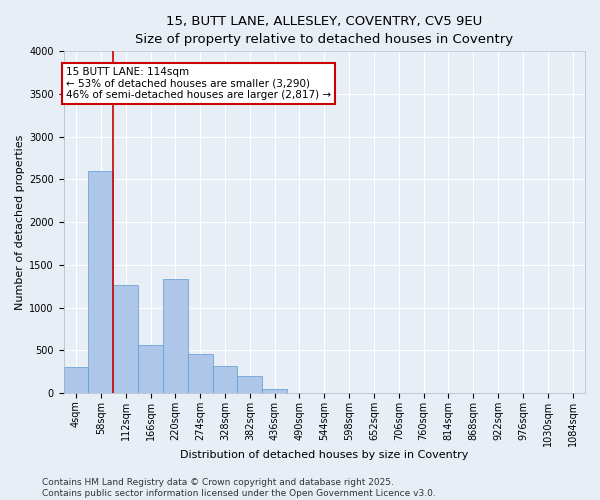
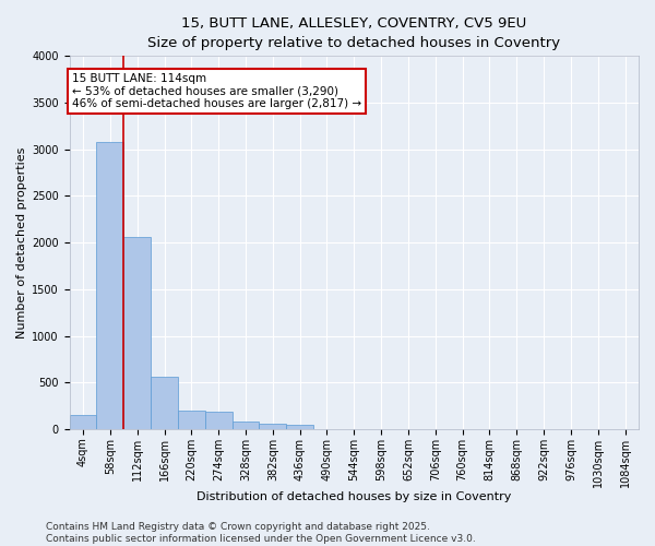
4sqm: 300 -> 150
58sqm: 2600 -> 3080
112sqm: 1260 -> 2060
220sqm: 1340 -> 200
274sqm: 460 -> 190
328sqm: 320 -> 80
382sqm: 200 -> 60
